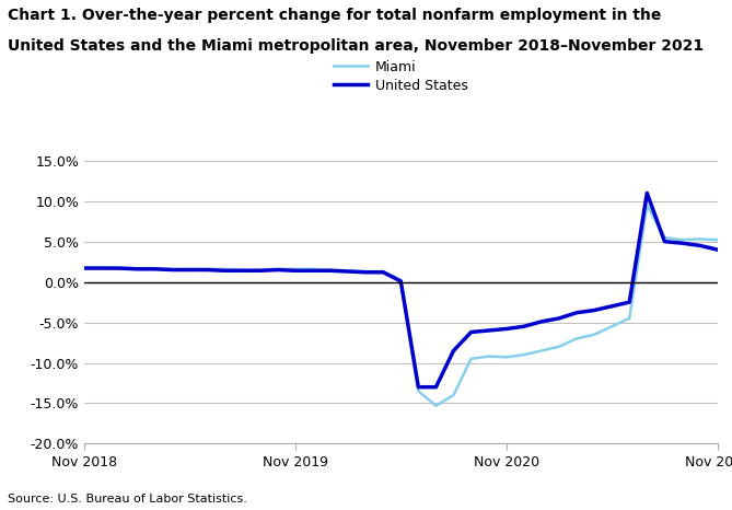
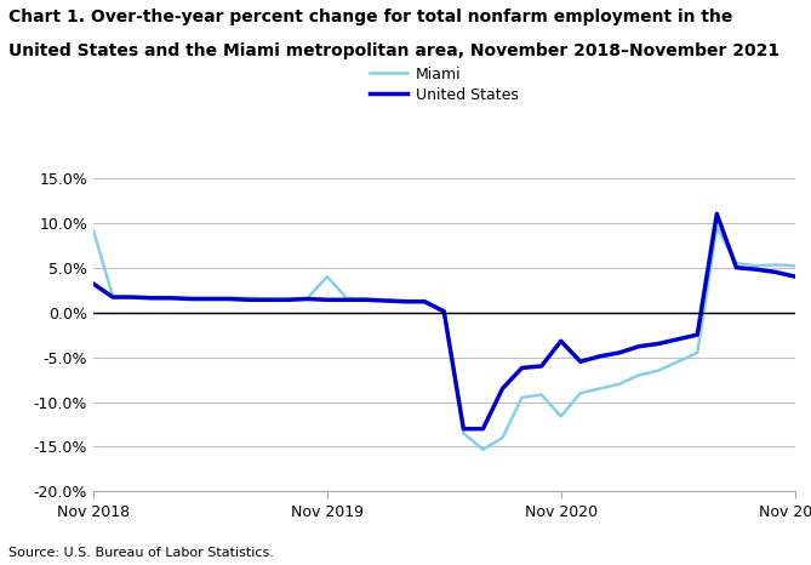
Miami/Nov 2018: 1.8% -> 9.2%
United States/Nov 2018: 1.7% -> 3.2%
Miami/Nov 2019: 1.6% -> 4.0%
Miami/Nov 2020: -9.3% -> -11.6%
United States/Nov 2020: -5.8% -> -3.2%
